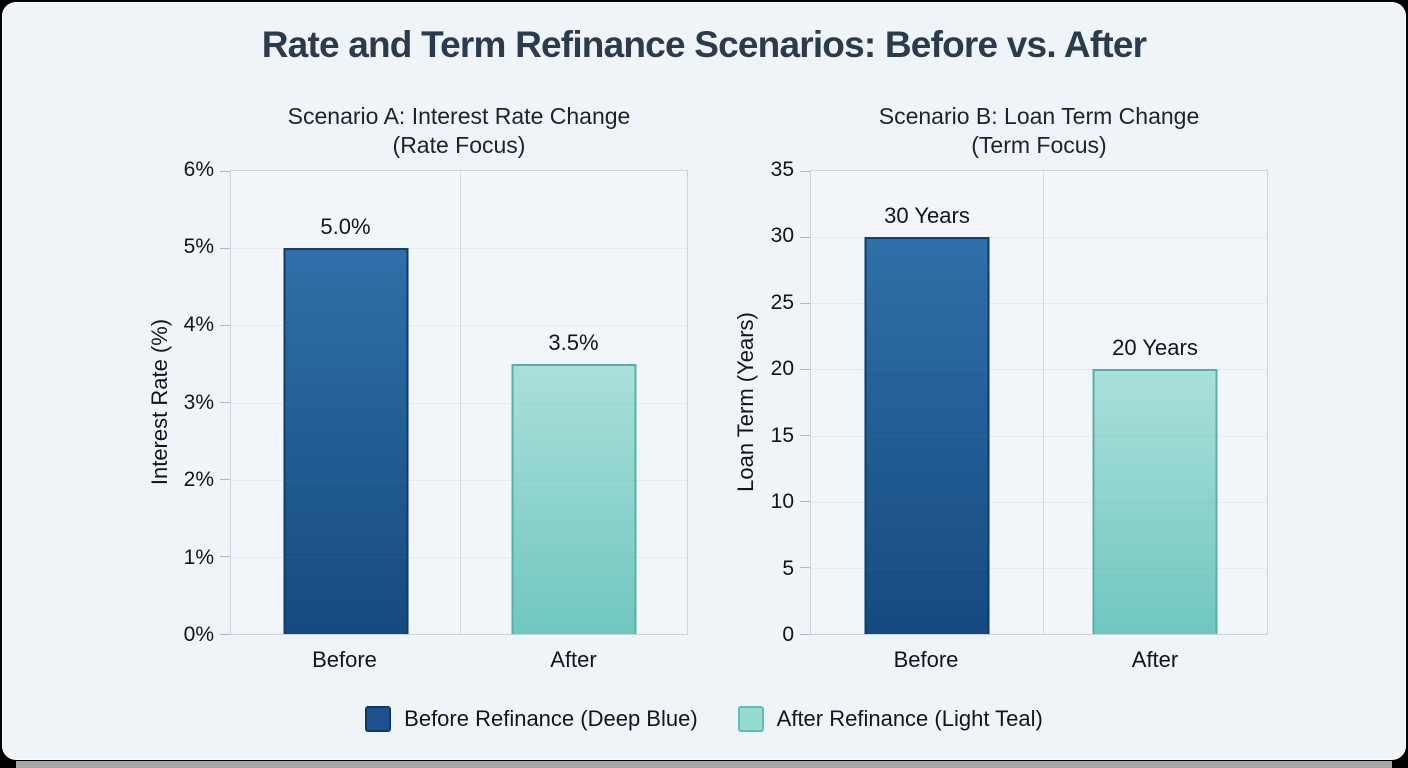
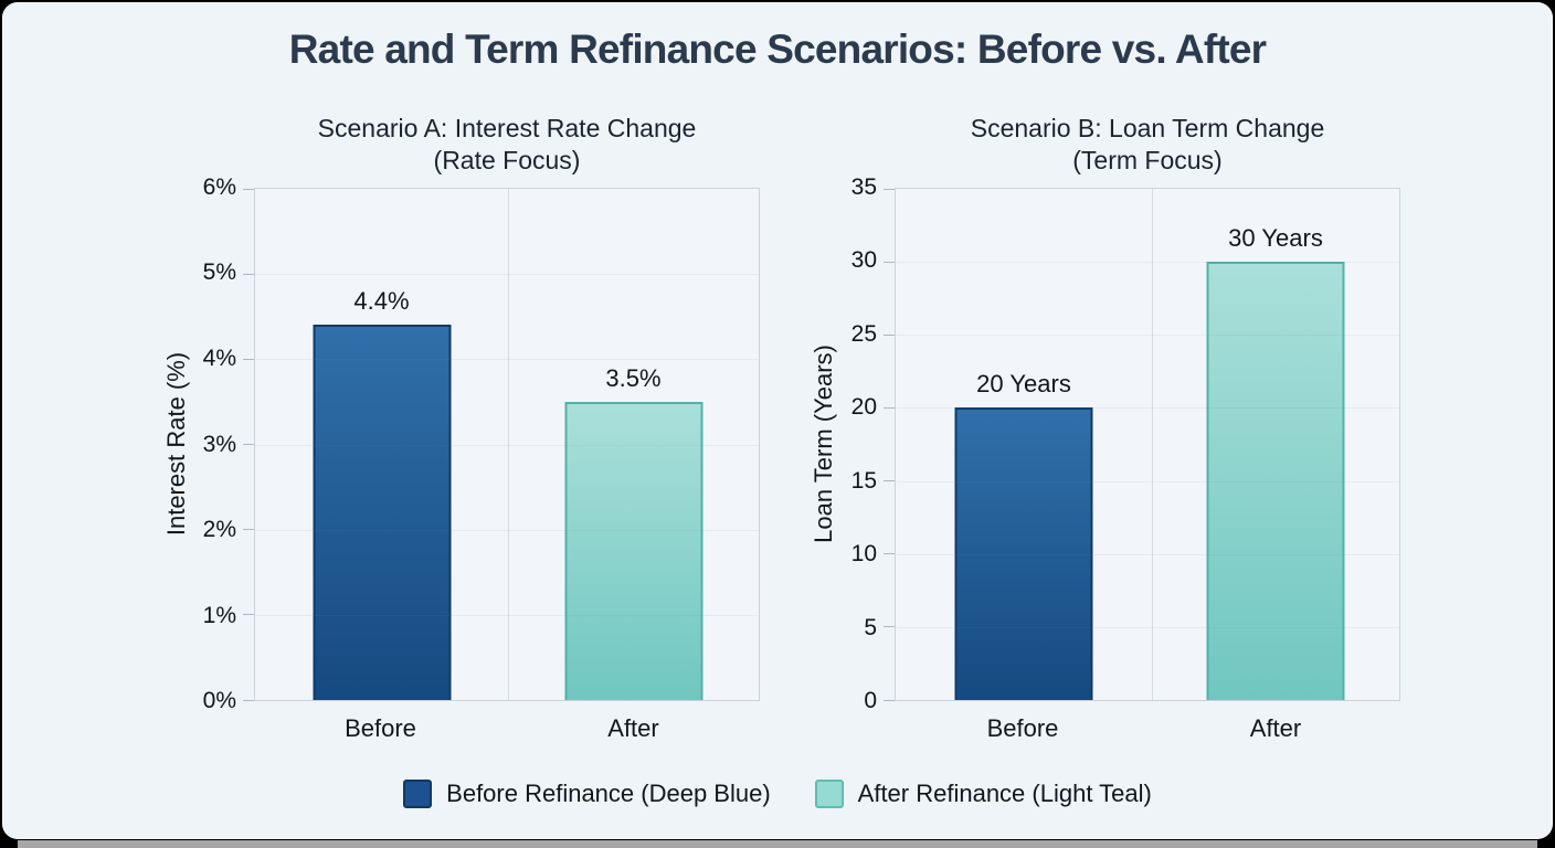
Scenario A: Interest Rate Change (Rate Focus)/Before: 5.0% -> 4.4%
Scenario B: Loan Term Change (Term Focus)/Before: 30 -> 20
Scenario B: Loan Term Change (Term Focus)/After: 20 -> 30
